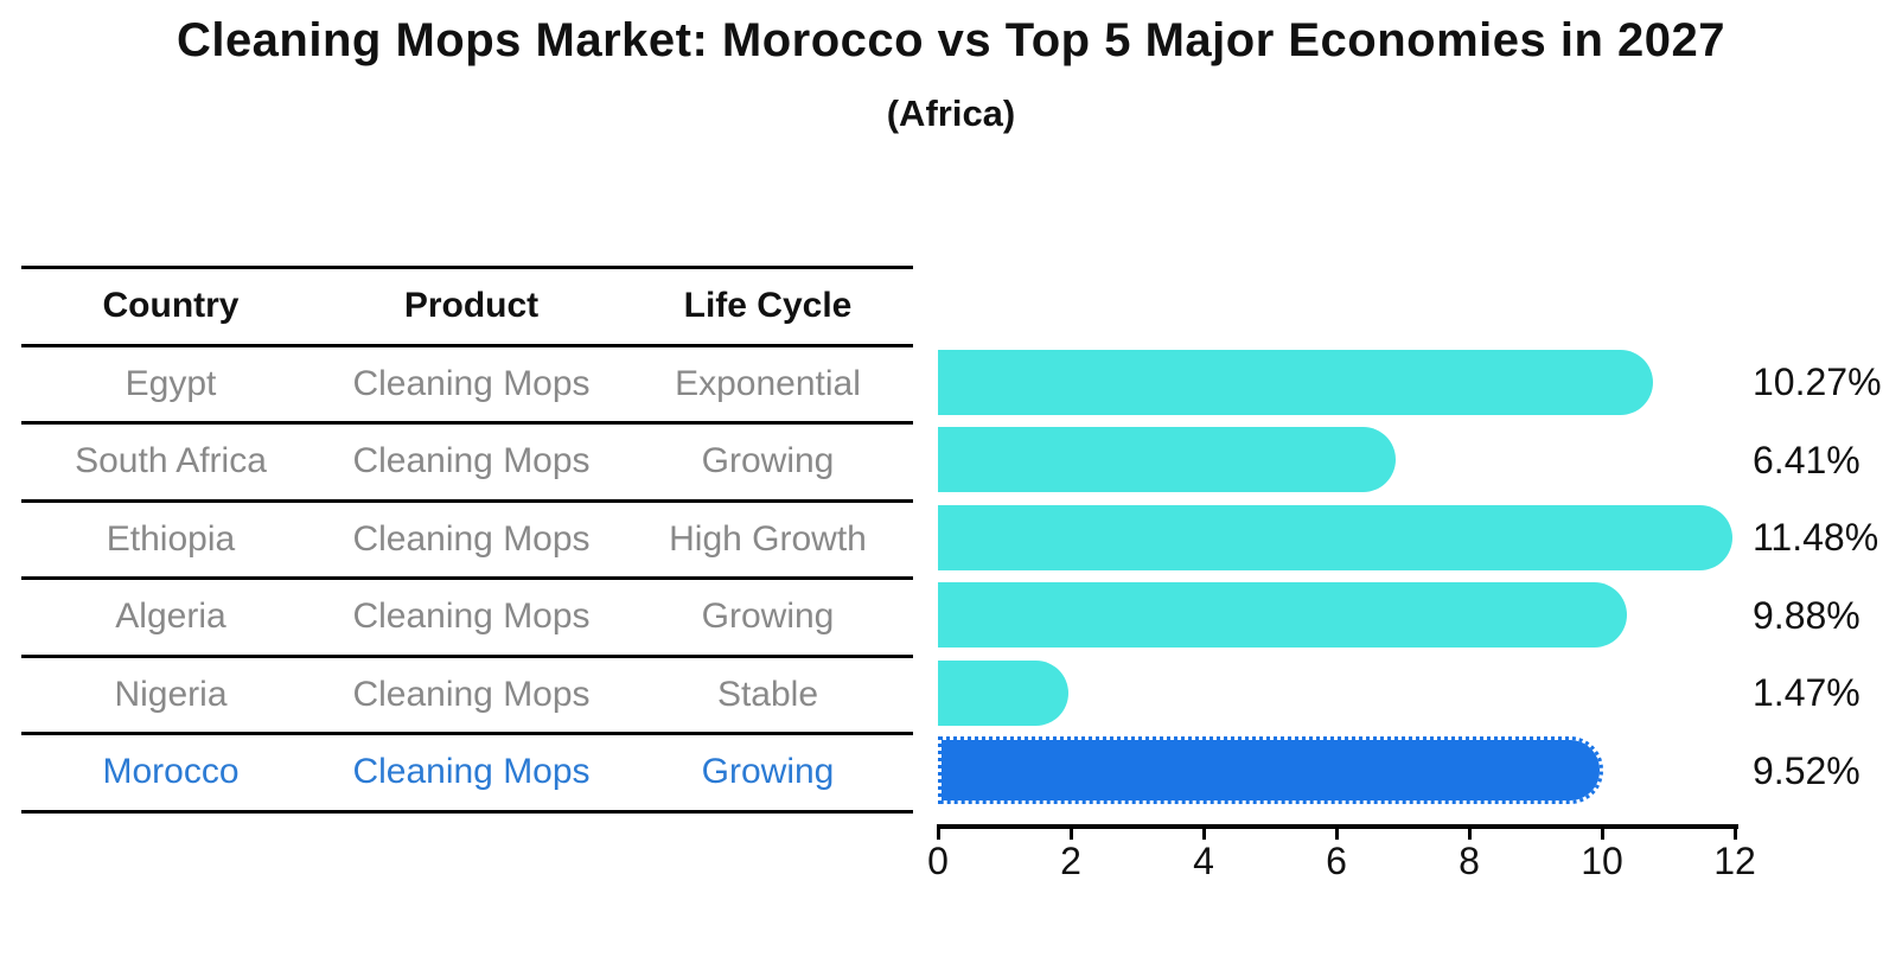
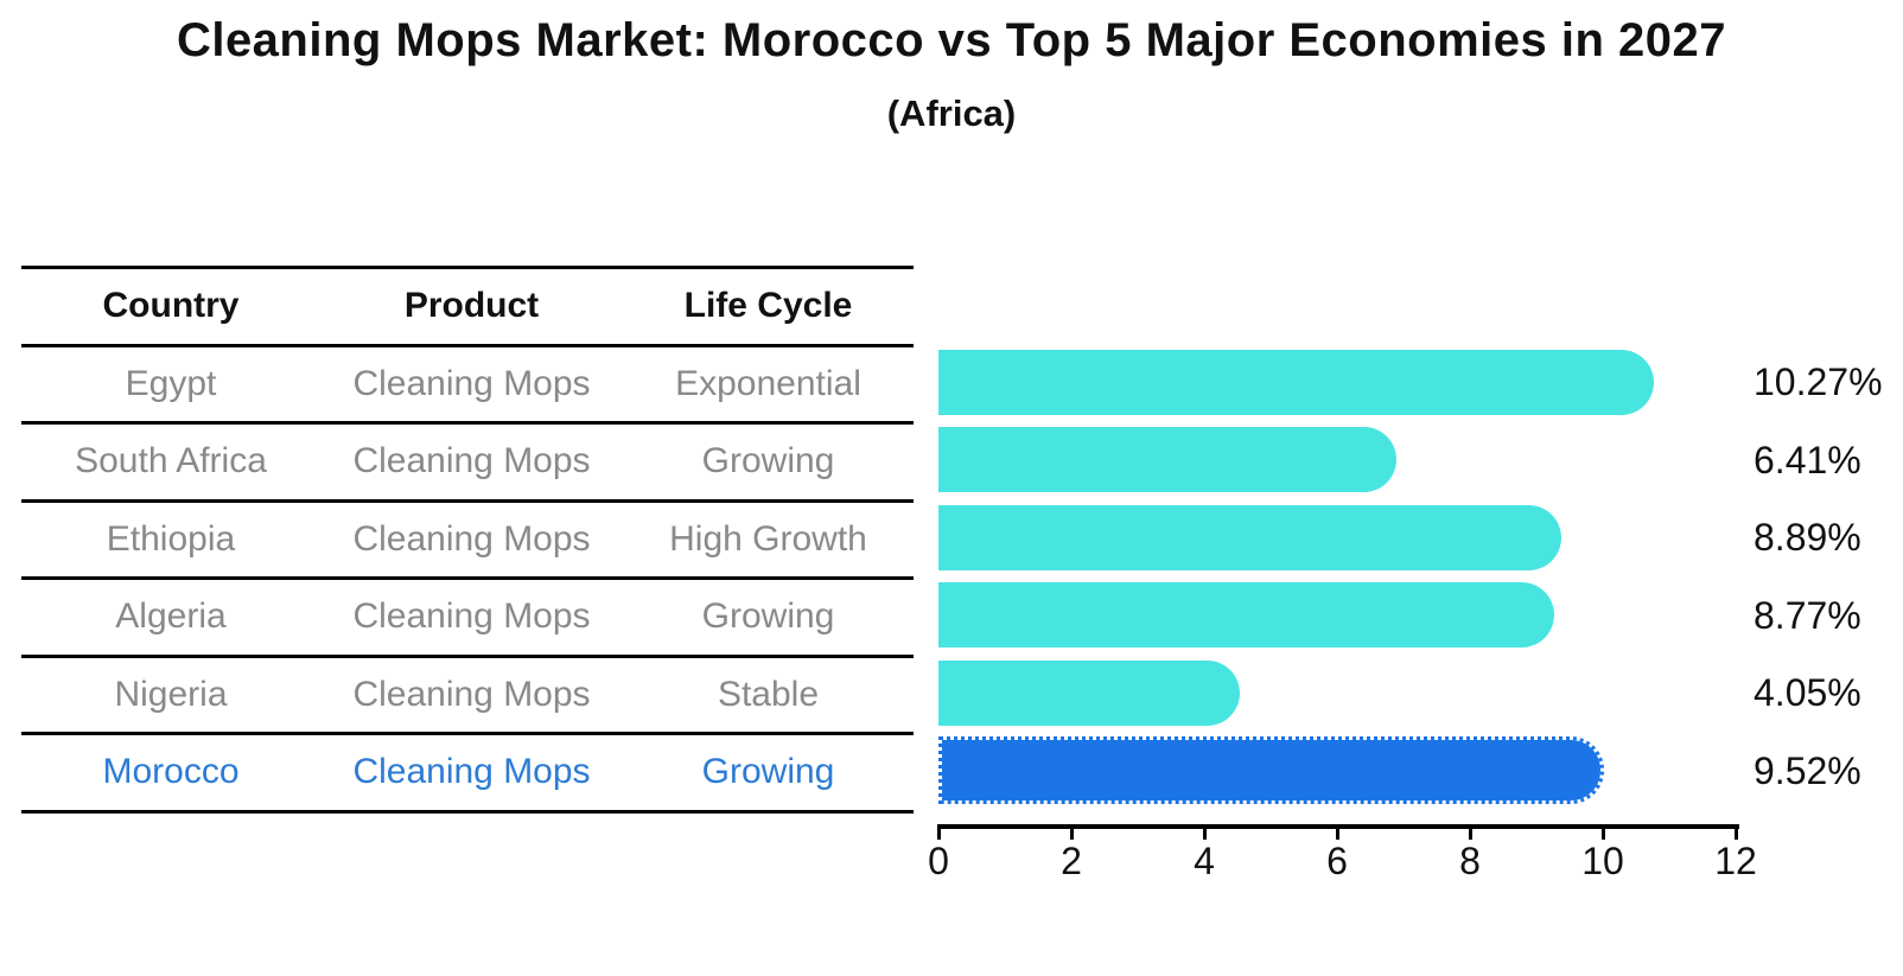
Ethiopia: 11.48% -> 8.89%
Algeria: 9.88% -> 8.77%
Nigeria: 1.47% -> 4.05%
